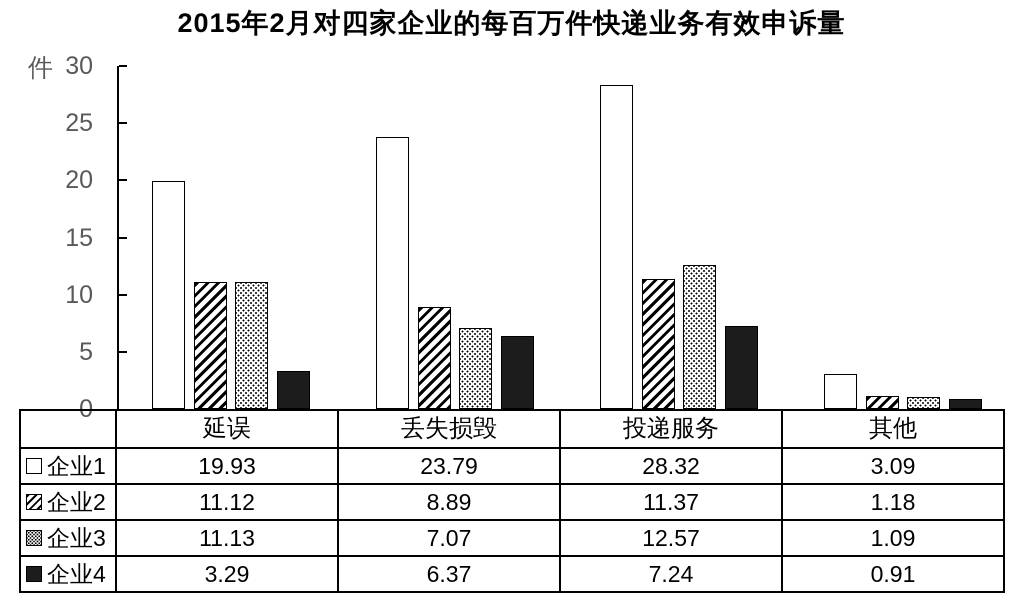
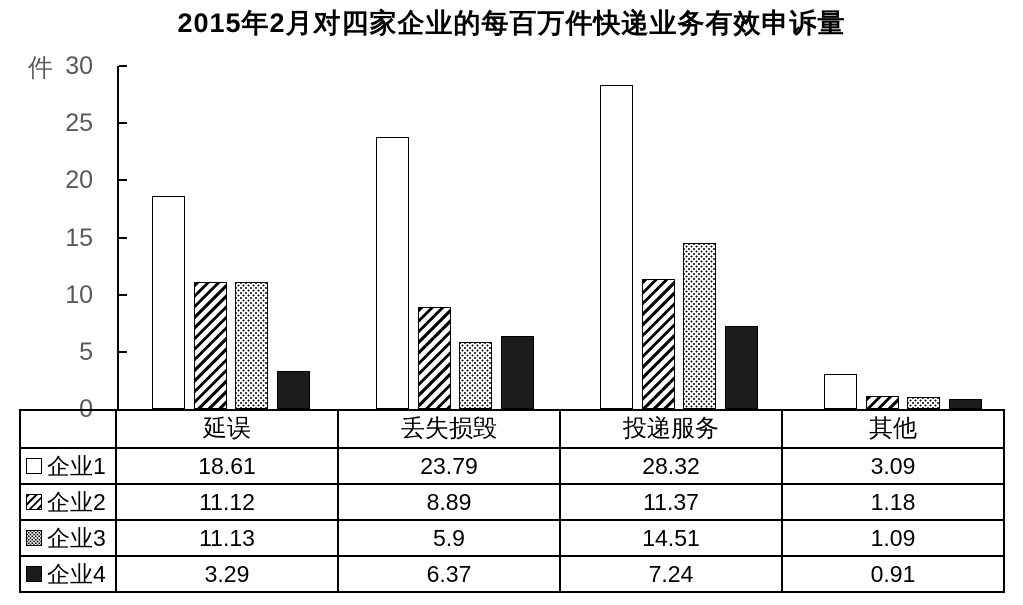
企业1/延误: 19.93 -> 18.61
企业3/丢失损毁: 7.07 -> 5.9
企业3/投递服务: 12.57 -> 14.51
